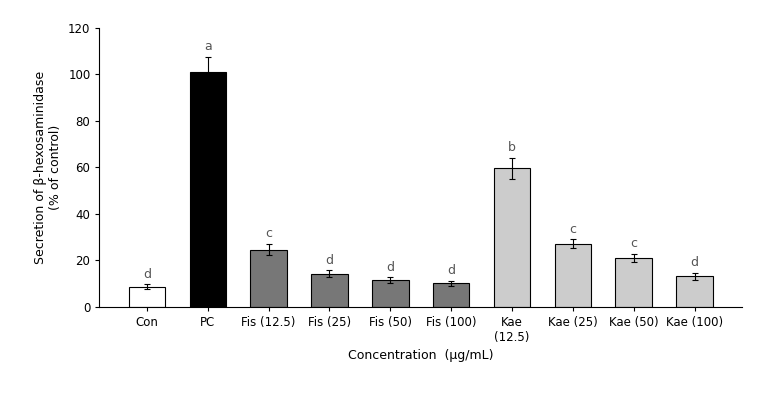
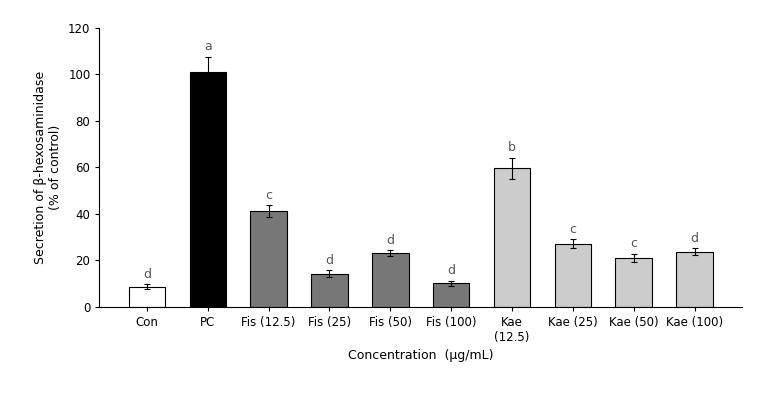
Fis (12.5): 24.5 -> 41.0
Fis (50): 11.5 -> 23.0
Kae (100): 13.0 -> 23.5
